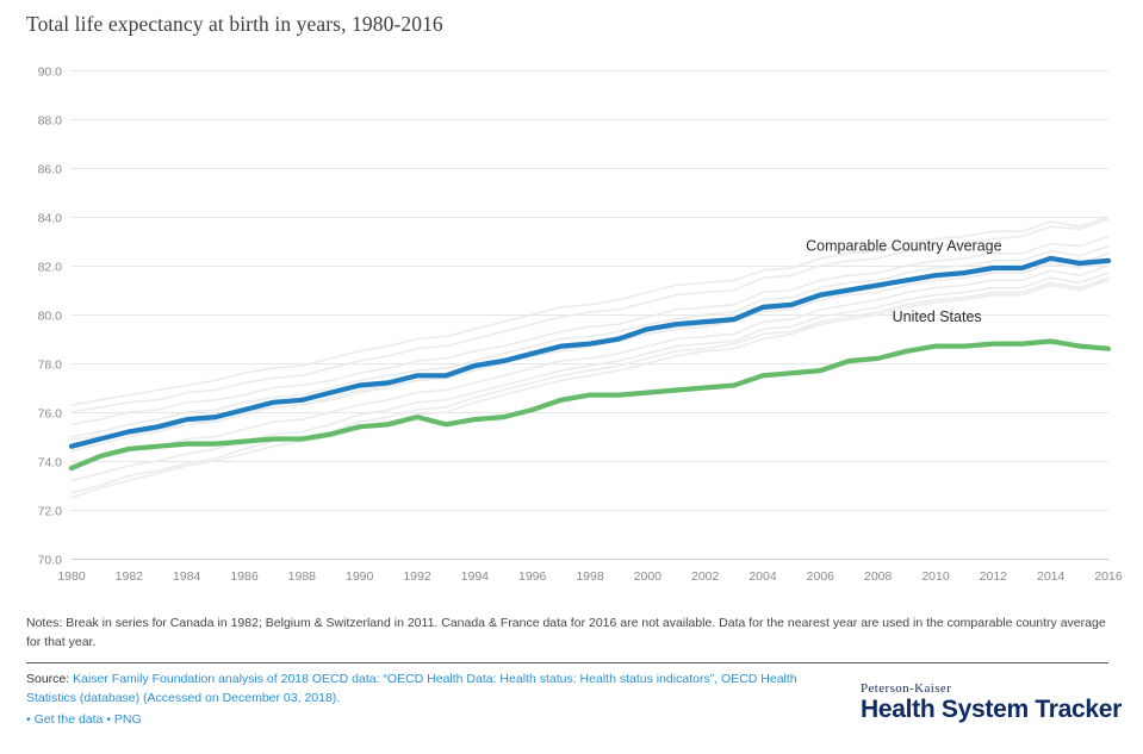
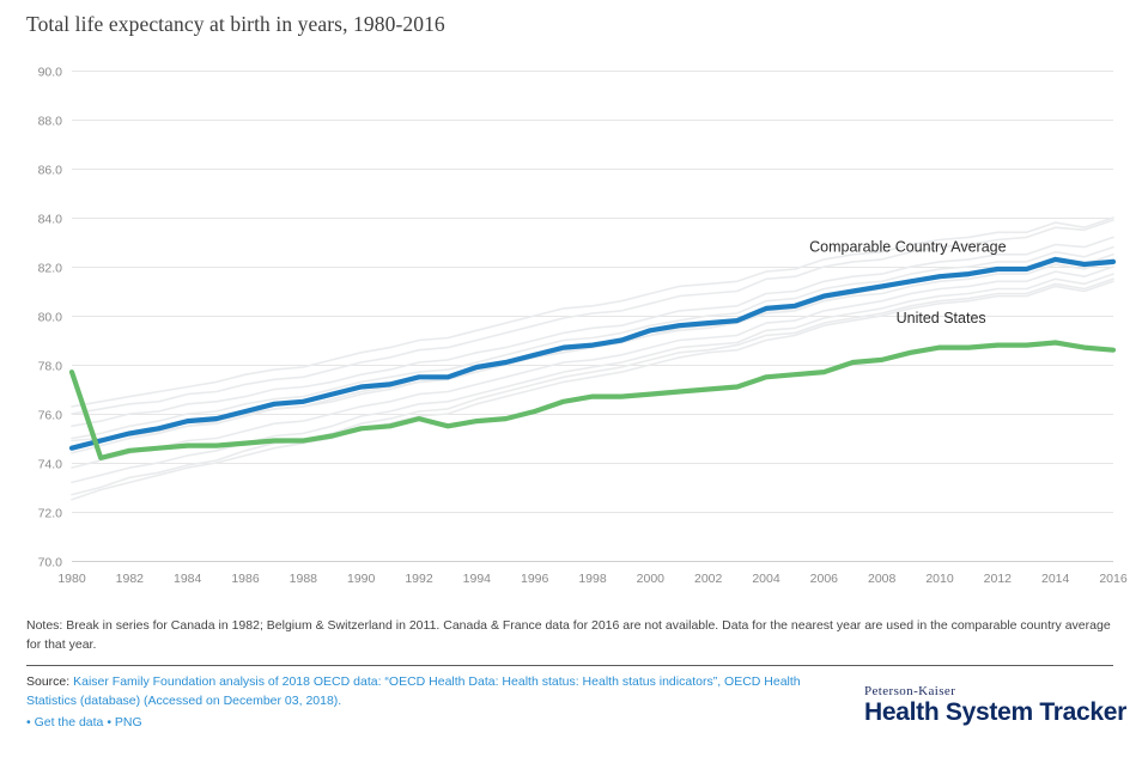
United States/1980: 73.7 -> 77.7
